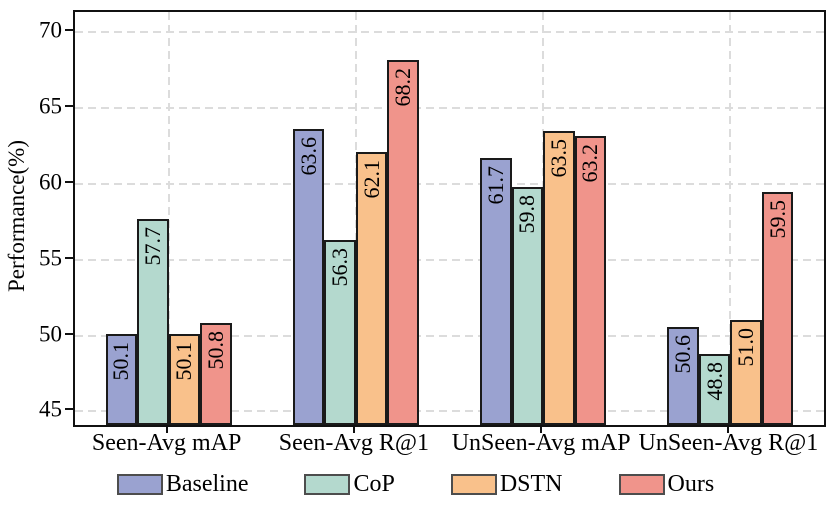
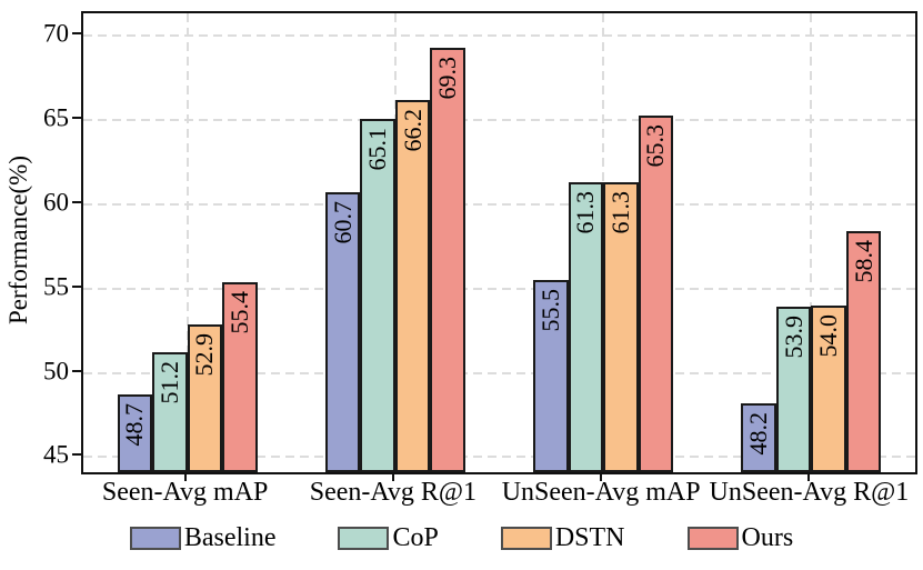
Baseline/Seen-Avg mAP: 50.1 -> 48.7
CoP/Seen-Avg mAP: 57.7 -> 51.2
DSTN/Seen-Avg mAP: 50.1 -> 52.9
Ours/Seen-Avg mAP: 50.8 -> 55.4
Baseline/Seen-Avg R@1: 63.6 -> 60.7
CoP/Seen-Avg R@1: 56.3 -> 65.1
DSTN/Seen-Avg R@1: 62.1 -> 66.2
Ours/Seen-Avg R@1: 68.2 -> 69.3
Baseline/UnSeen-Avg mAP: 61.7 -> 55.5
CoP/UnSeen-Avg mAP: 59.8 -> 61.3
DSTN/UnSeen-Avg mAP: 63.5 -> 61.3
Ours/UnSeen-Avg mAP: 63.2 -> 65.3
Baseline/UnSeen-Avg R@1: 50.6 -> 48.2
CoP/UnSeen-Avg R@1: 48.8 -> 53.9
DSTN/UnSeen-Avg R@1: 51.0 -> 54.0
Ours/UnSeen-Avg R@1: 59.5 -> 58.4
